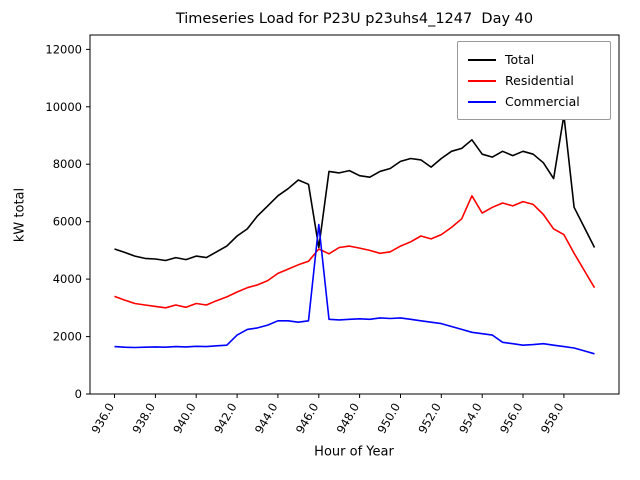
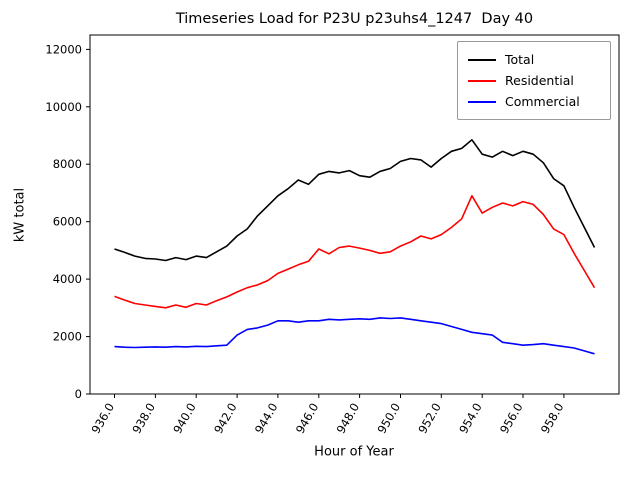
Total/946.0: 5100 -> 7600
Commercial/946.0: 5900 -> 2600
Total/958.0: 9700 -> 7200
